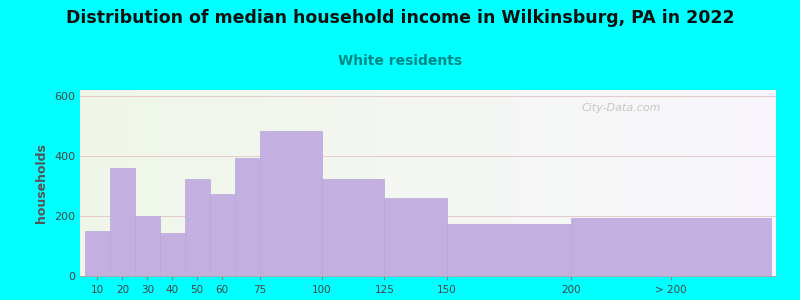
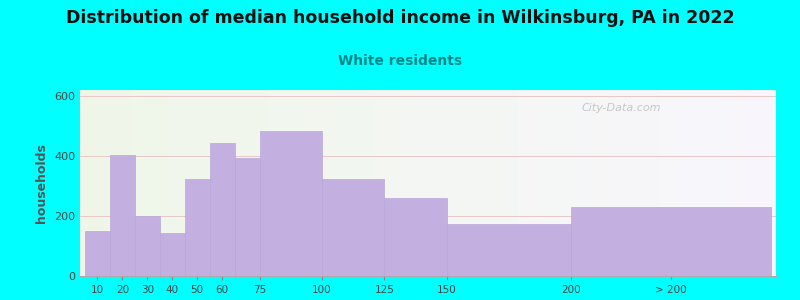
20: 360 -> 405
60: 275 -> 445
> 200: 195 -> 230
